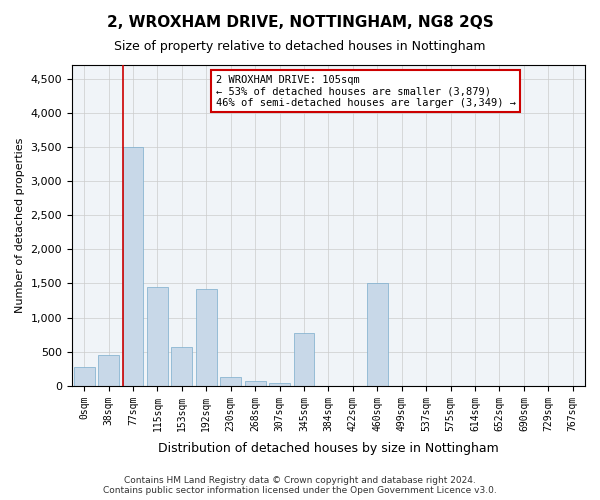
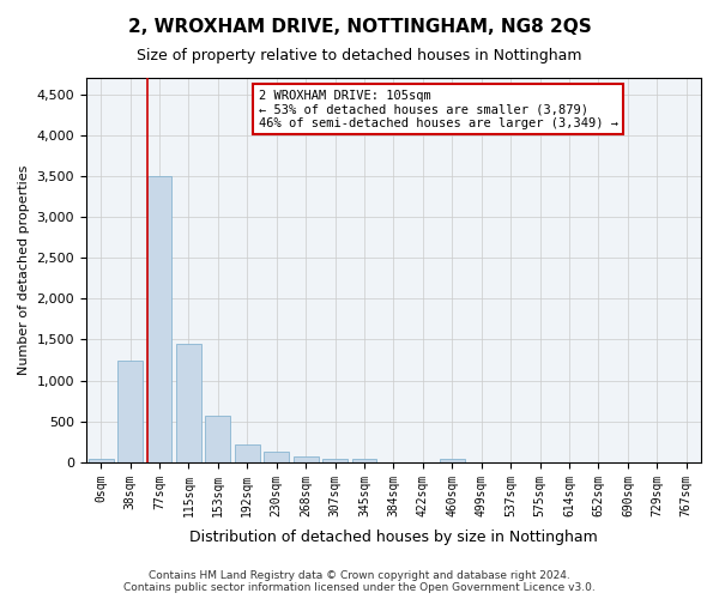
0sqm: 280 -> 40
38sqm: 460 -> 1,250
192sqm: 1,420 -> 220
345sqm: 780 -> 50
460sqm: 1,500 -> 40
